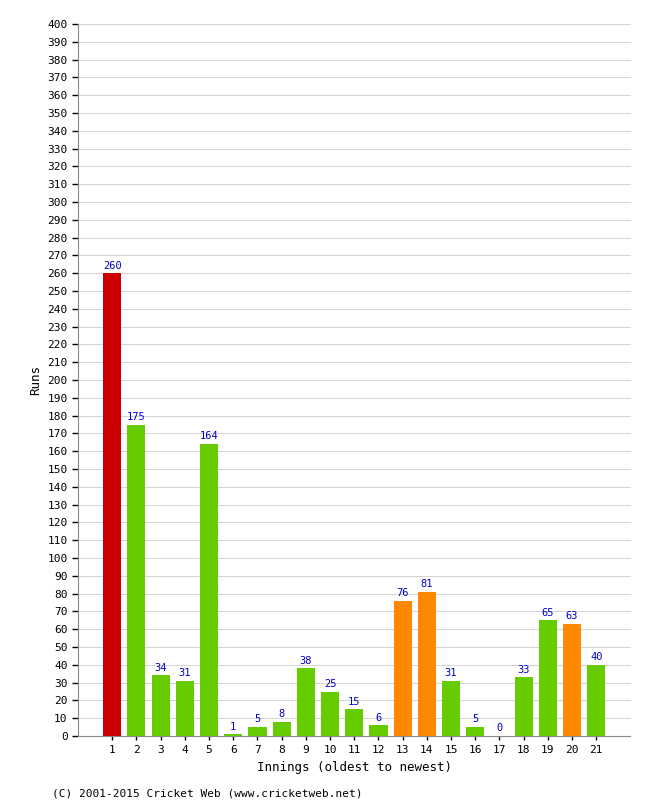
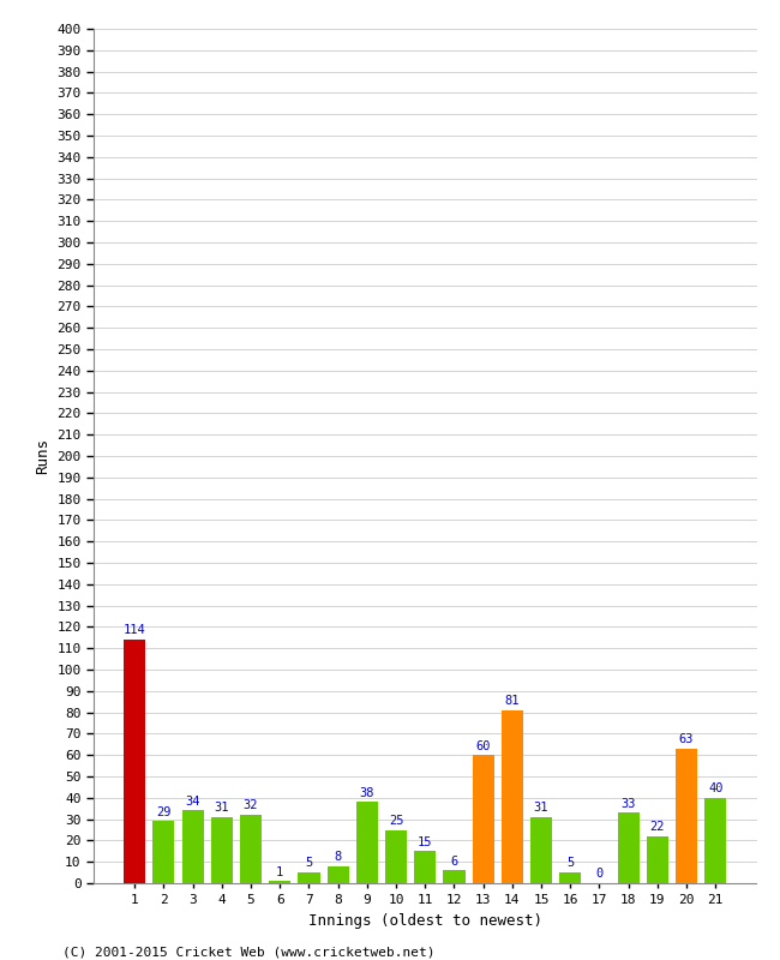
1: 260 -> 114
2: 175 -> 29
5: 164 -> 32
13: 76 -> 60
19: 65 -> 22
